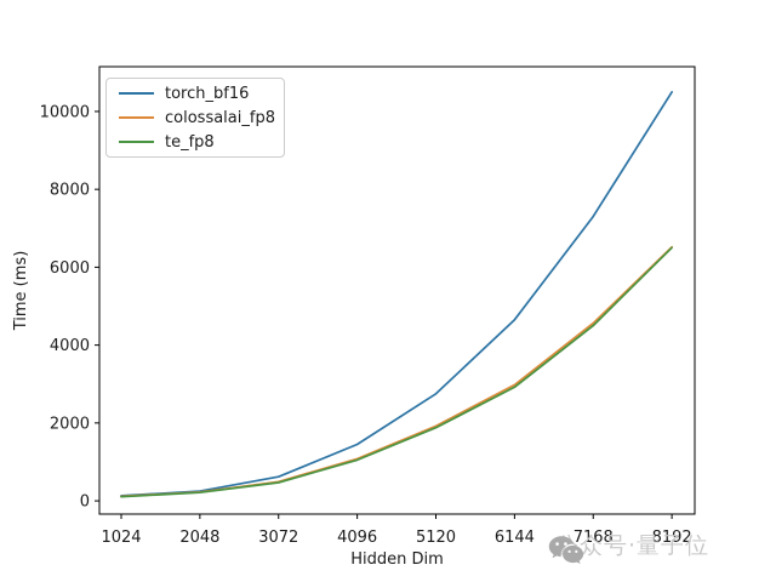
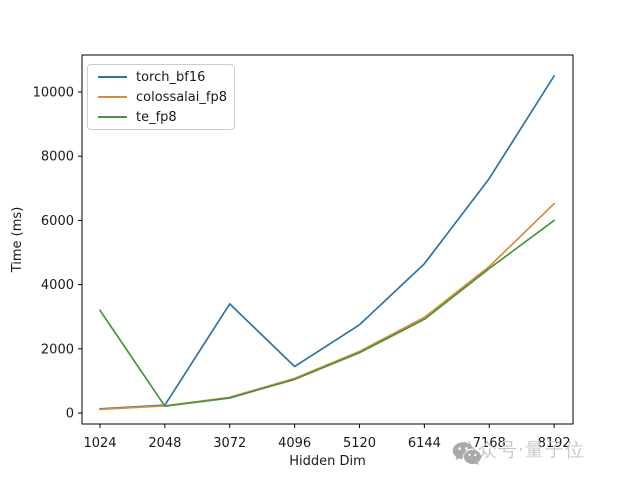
te_fp8/1024: 100 -> 3200
torch_bf16/3072: 600 -> 3400
te_fp8/8192: 6500 -> 6000
